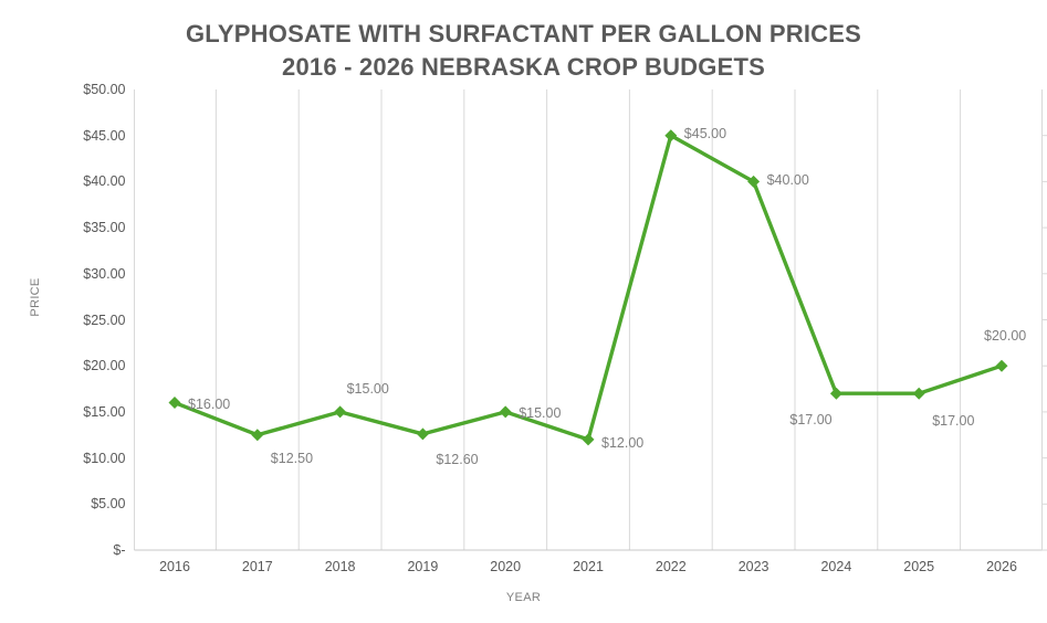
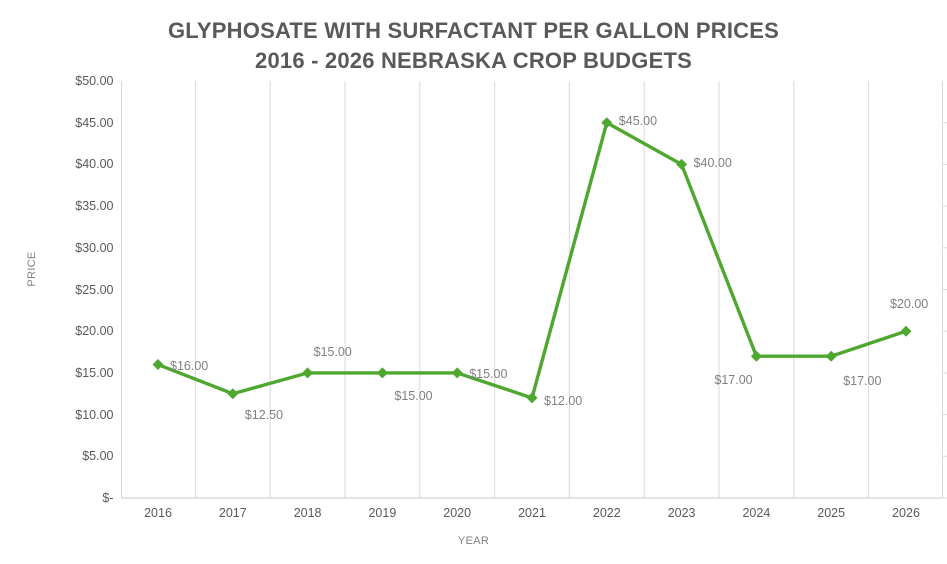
2019: $12.60 -> $15.00
